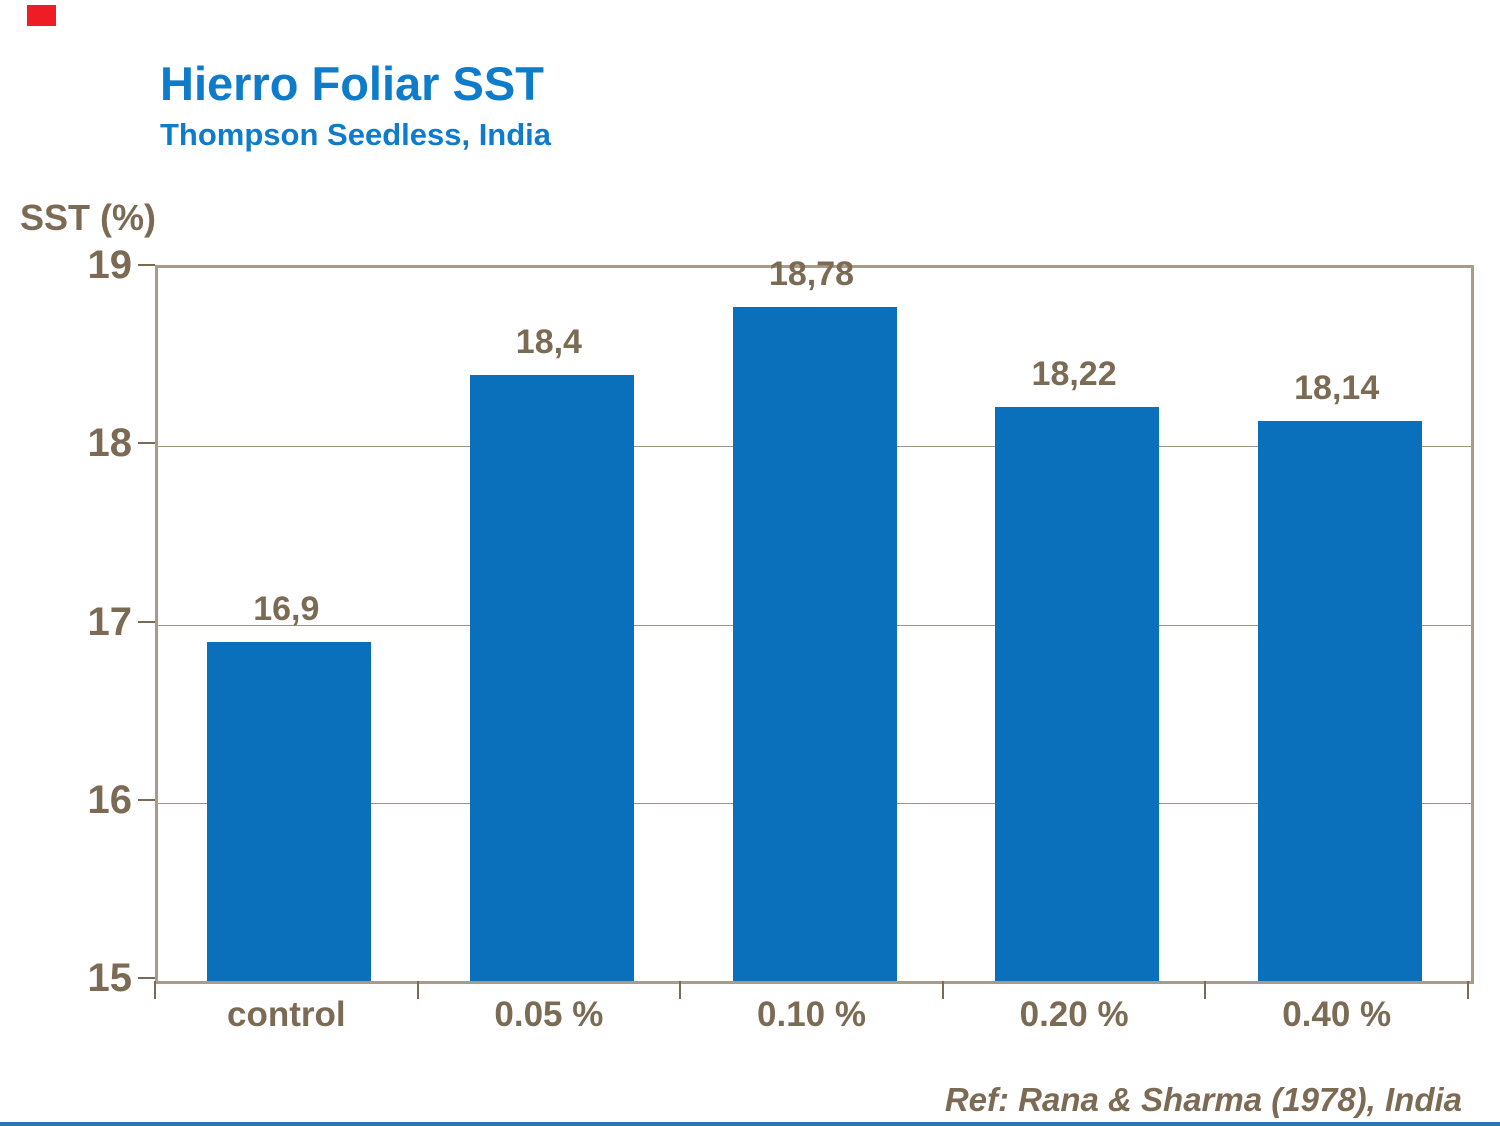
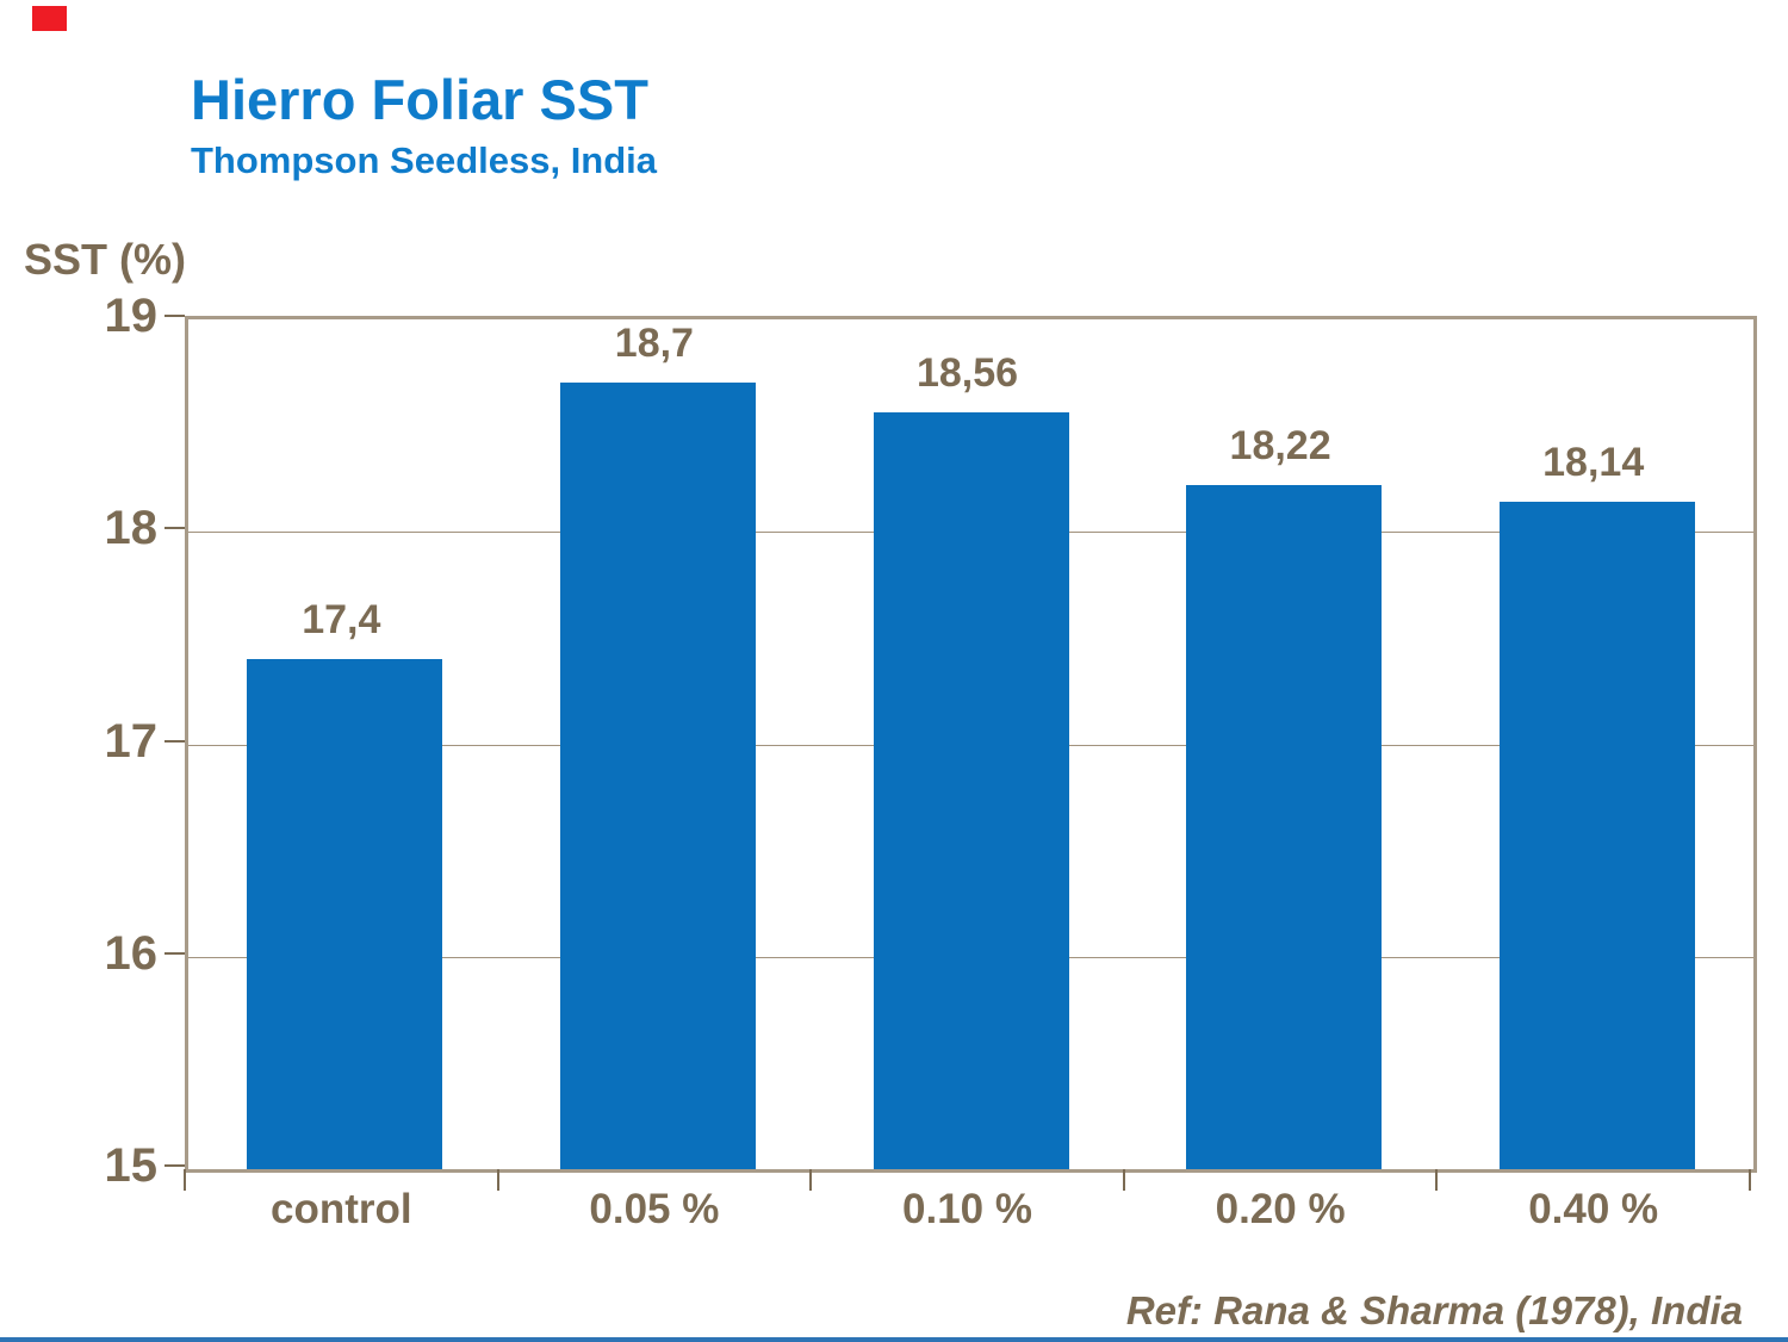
control: 16,9 -> 17,4
0.05 %: 18,4 -> 18,7
0.10 %: 18,78 -> 18,56
